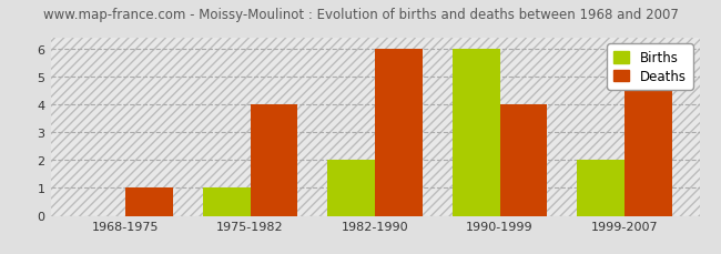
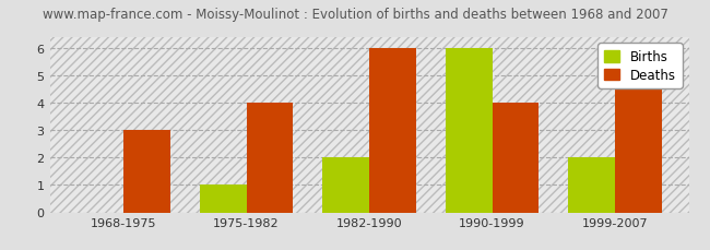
Deaths/1968-1975: 1 -> 3
